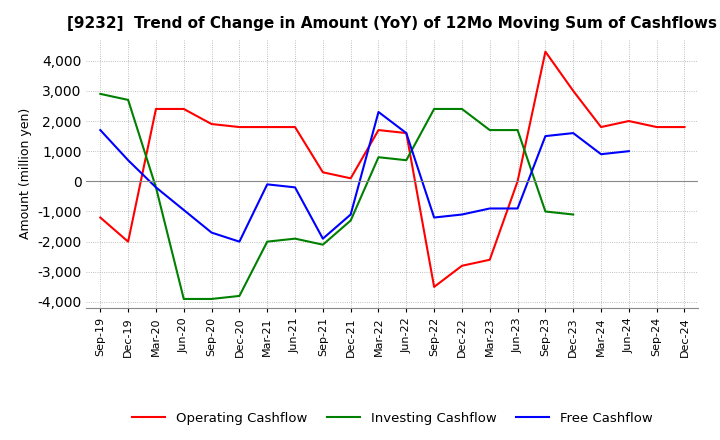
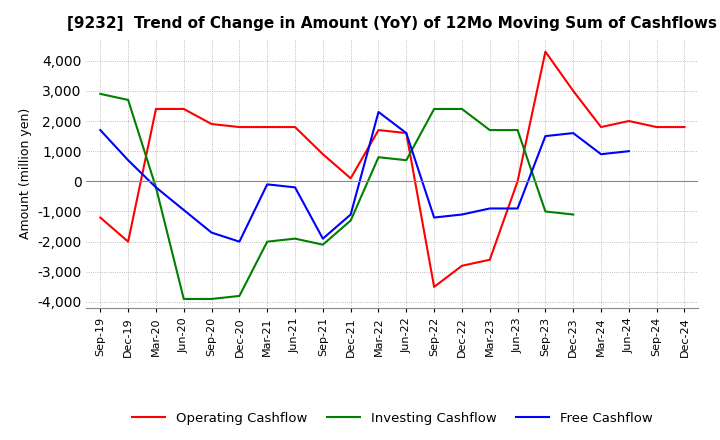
Operating Cashflow/Sep-21: 300 -> 900
